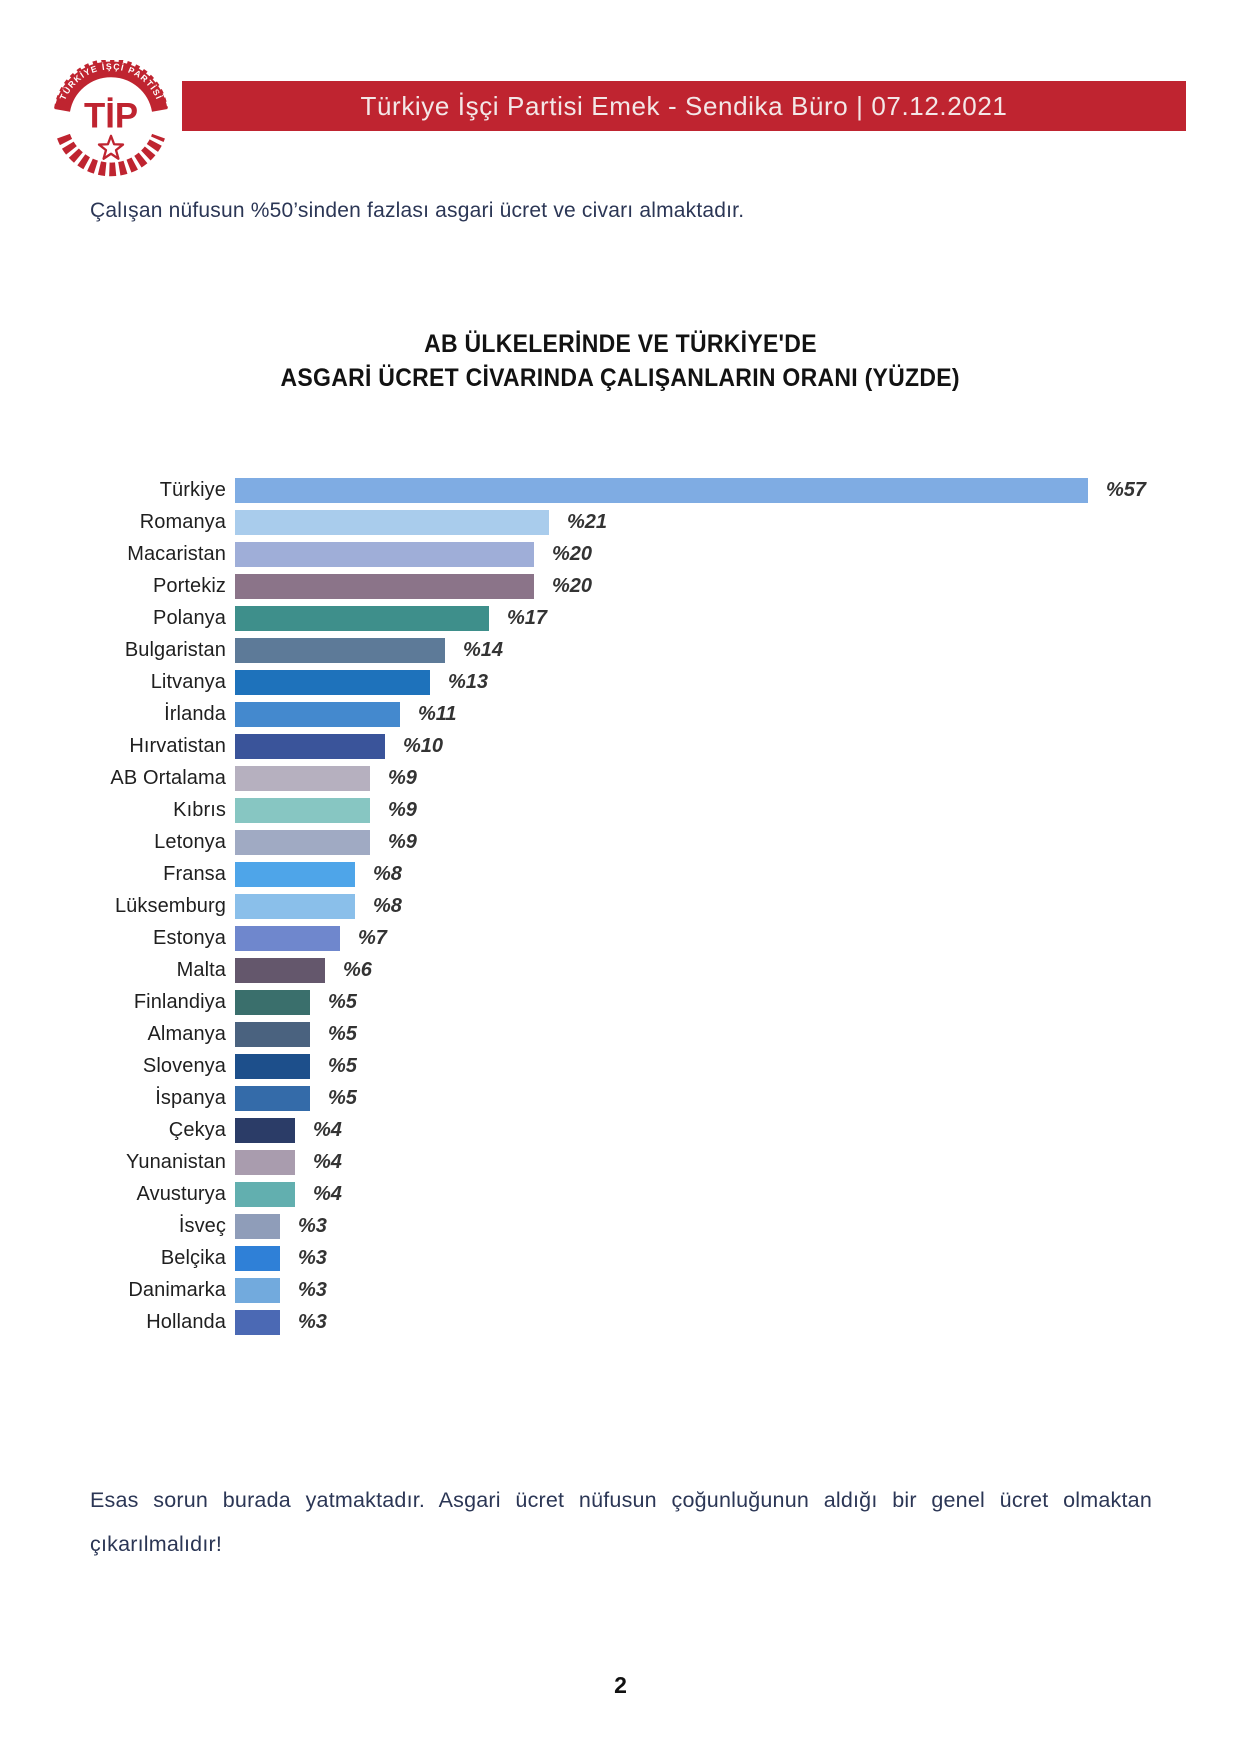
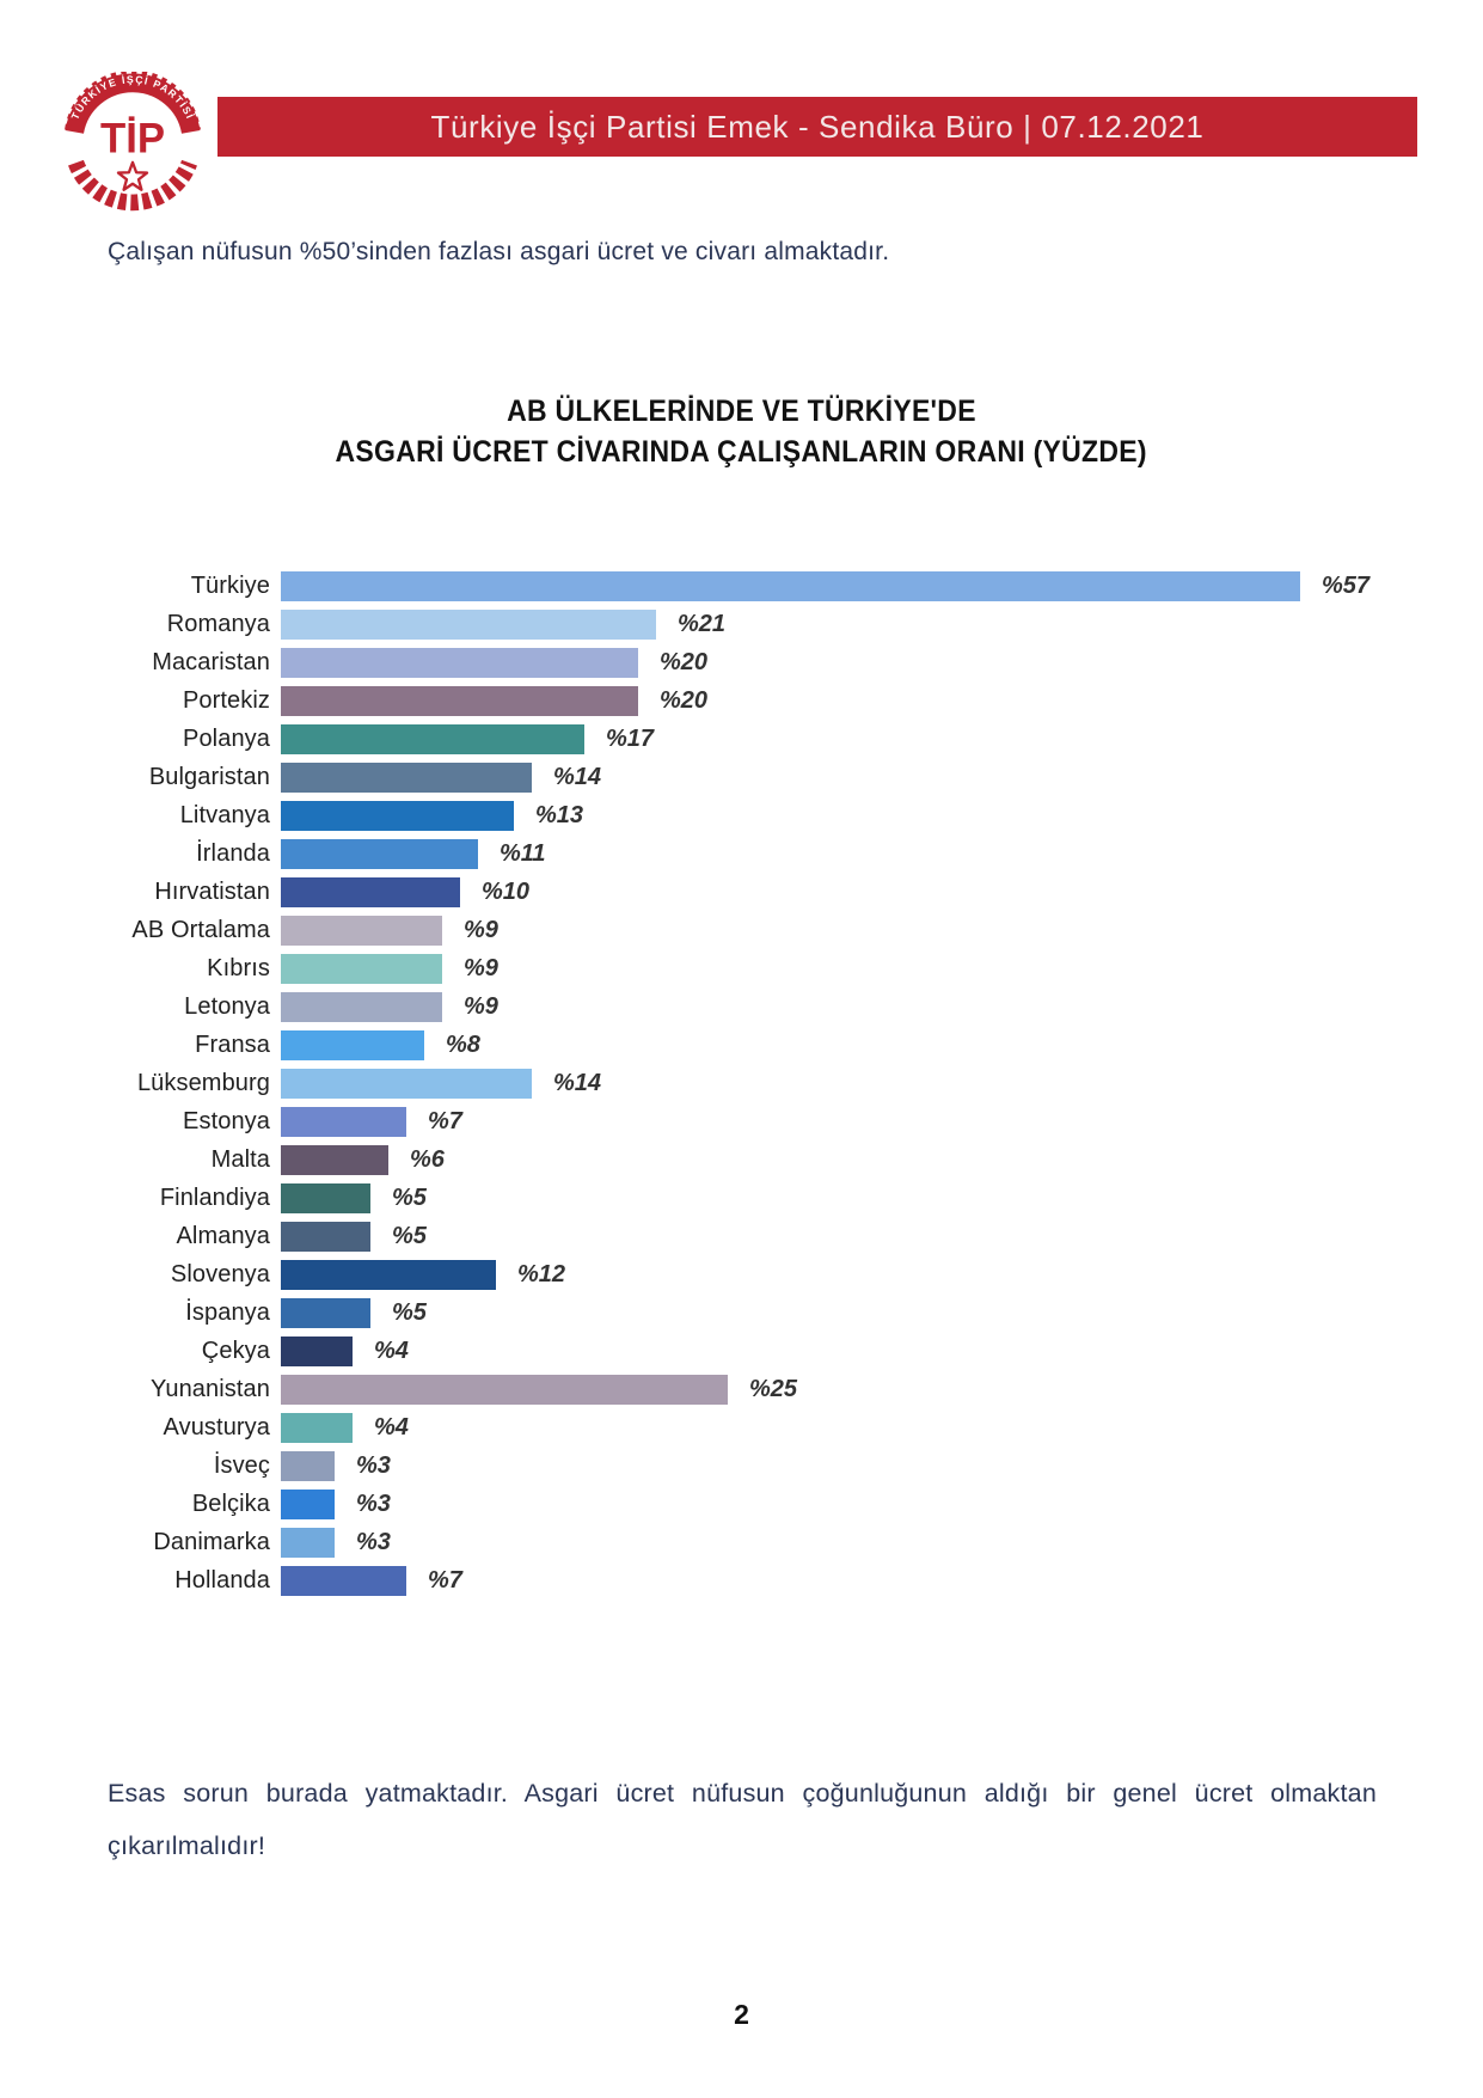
Lüksemburg: 8 -> 14
Slovenya: 5 -> 12
Yunanistan: 4 -> 25
Hollanda: 3 -> 7
